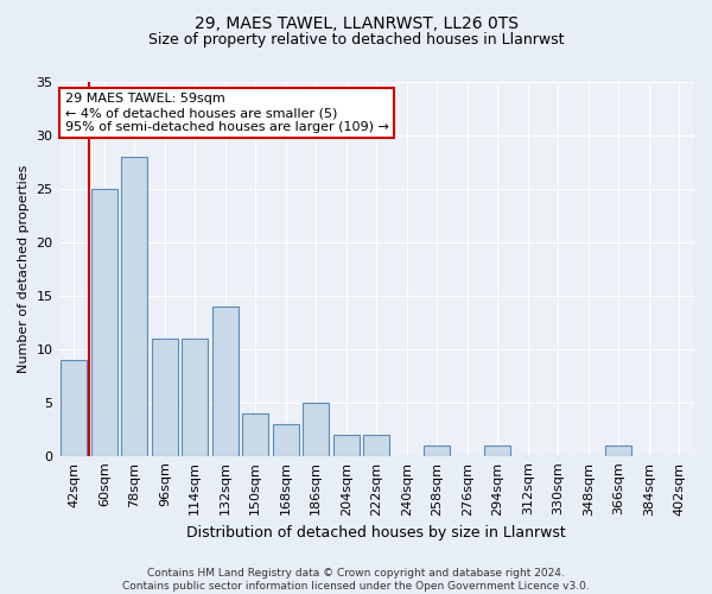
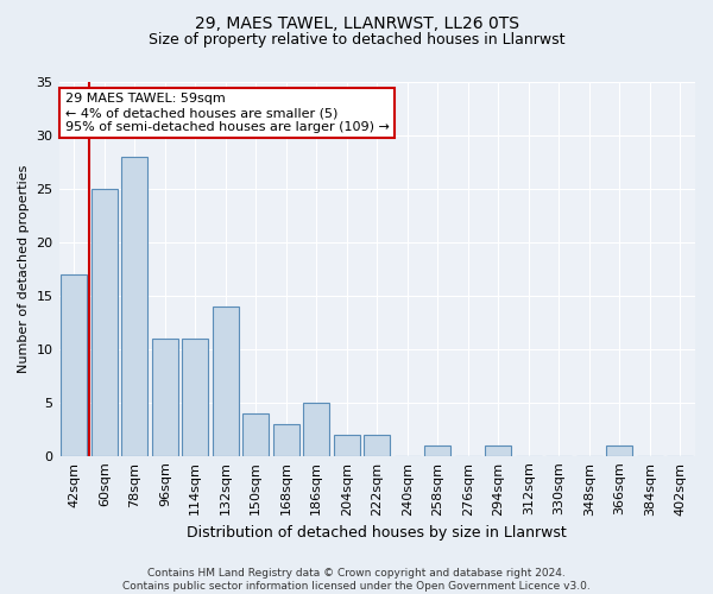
42sqm: 9 -> 17
